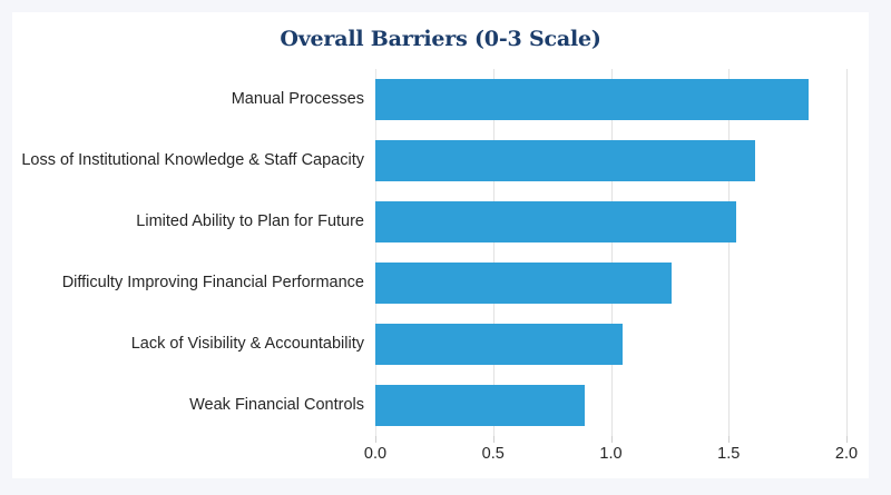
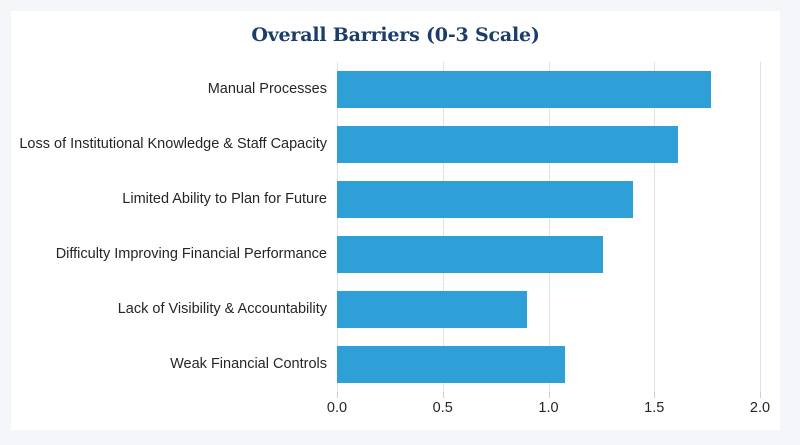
Manual Processes: 1.84 -> 1.77
Limited Ability to Plan for Future: 1.53 -> 1.40
Lack of Visibility & Accountability: 1.05 -> 0.90
Weak Financial Controls: 0.89 -> 1.08
